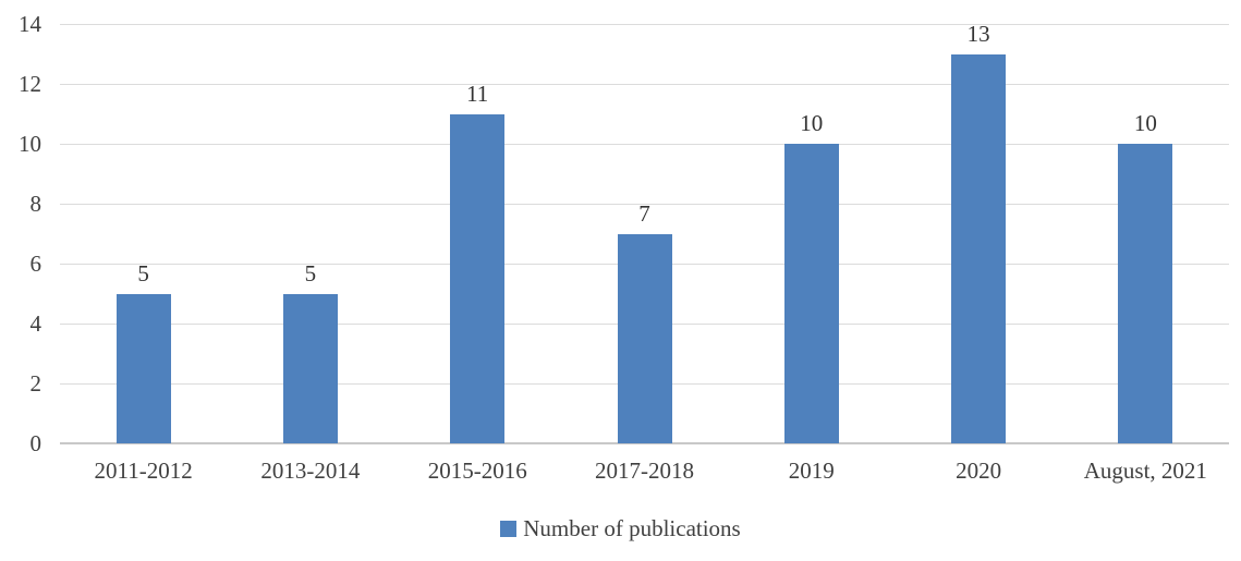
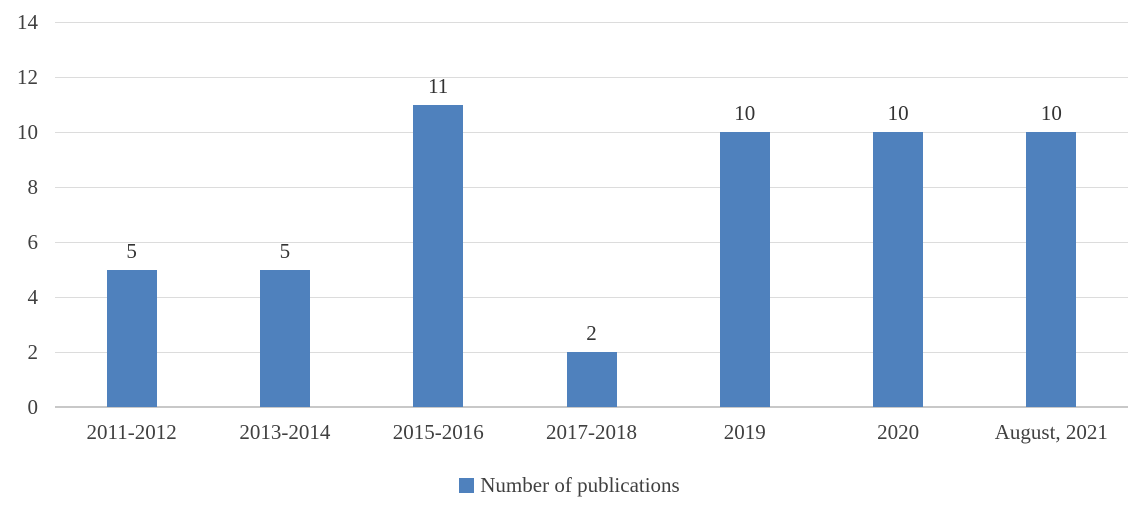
2017-2018: 7 -> 2
2020: 13 -> 10
